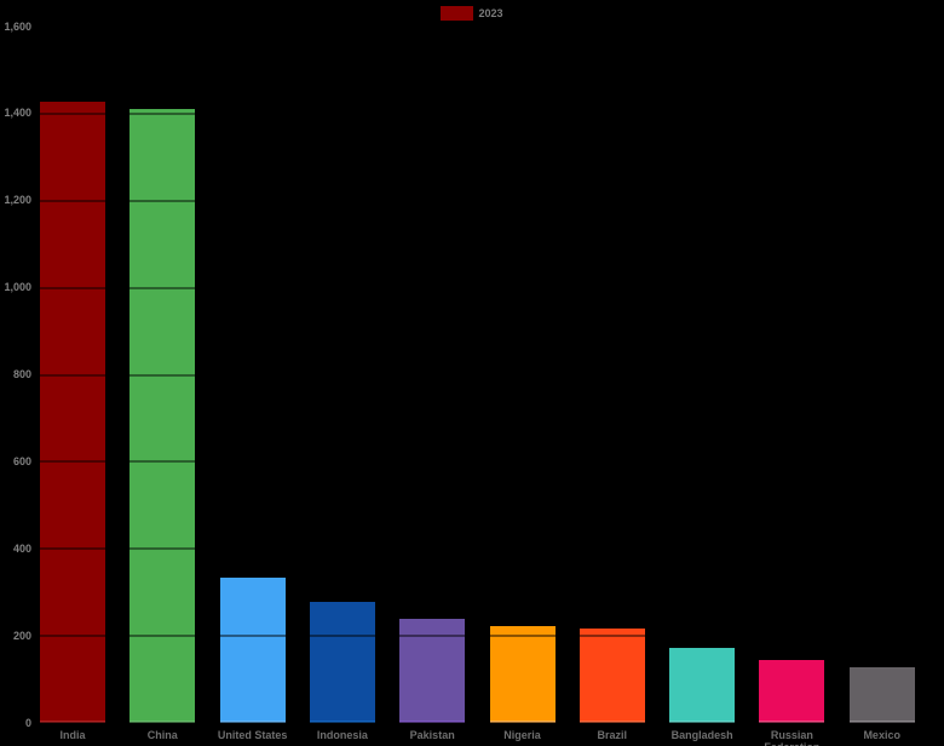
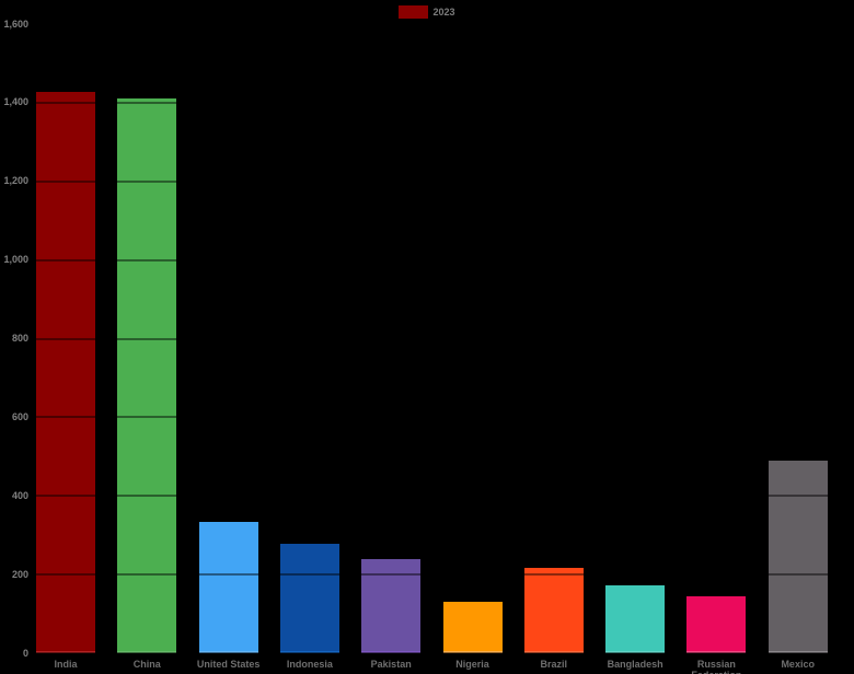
Nigeria: 220 -> 130
Mexico: 130 -> 490
